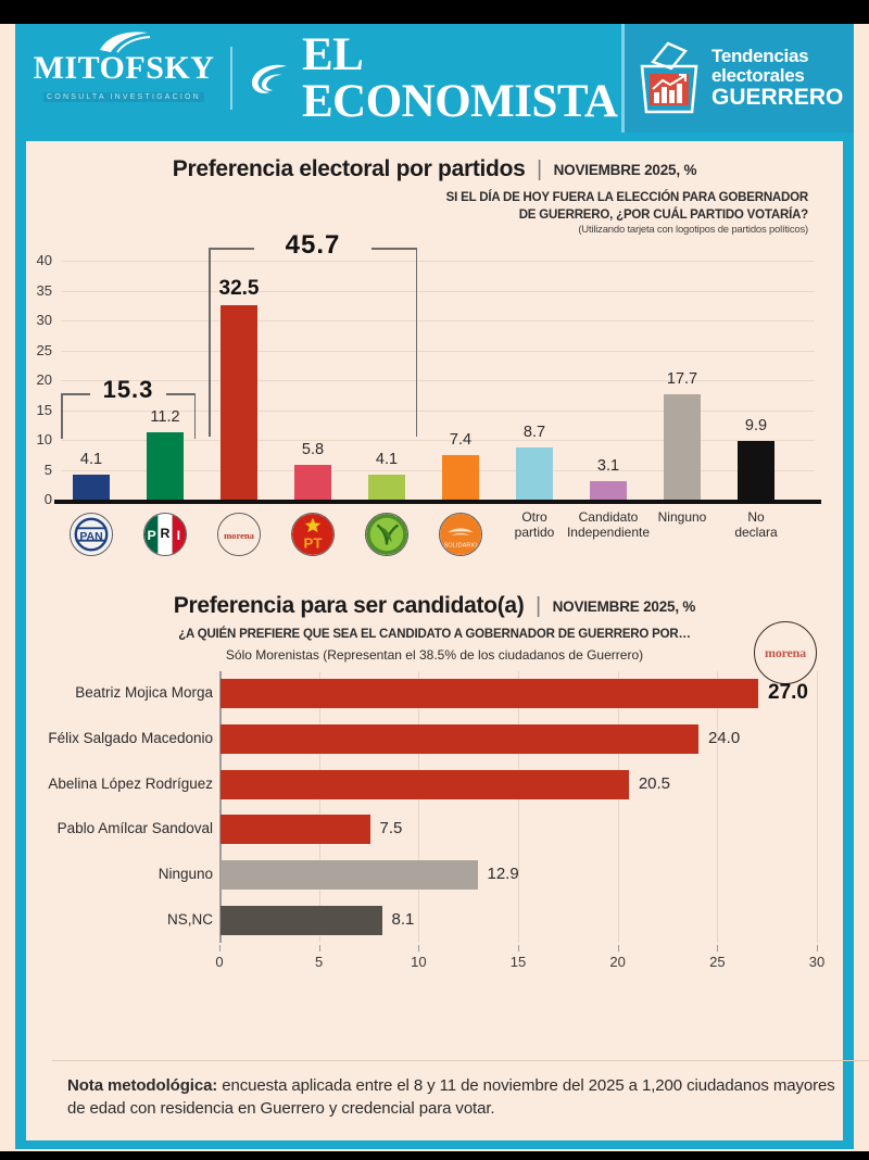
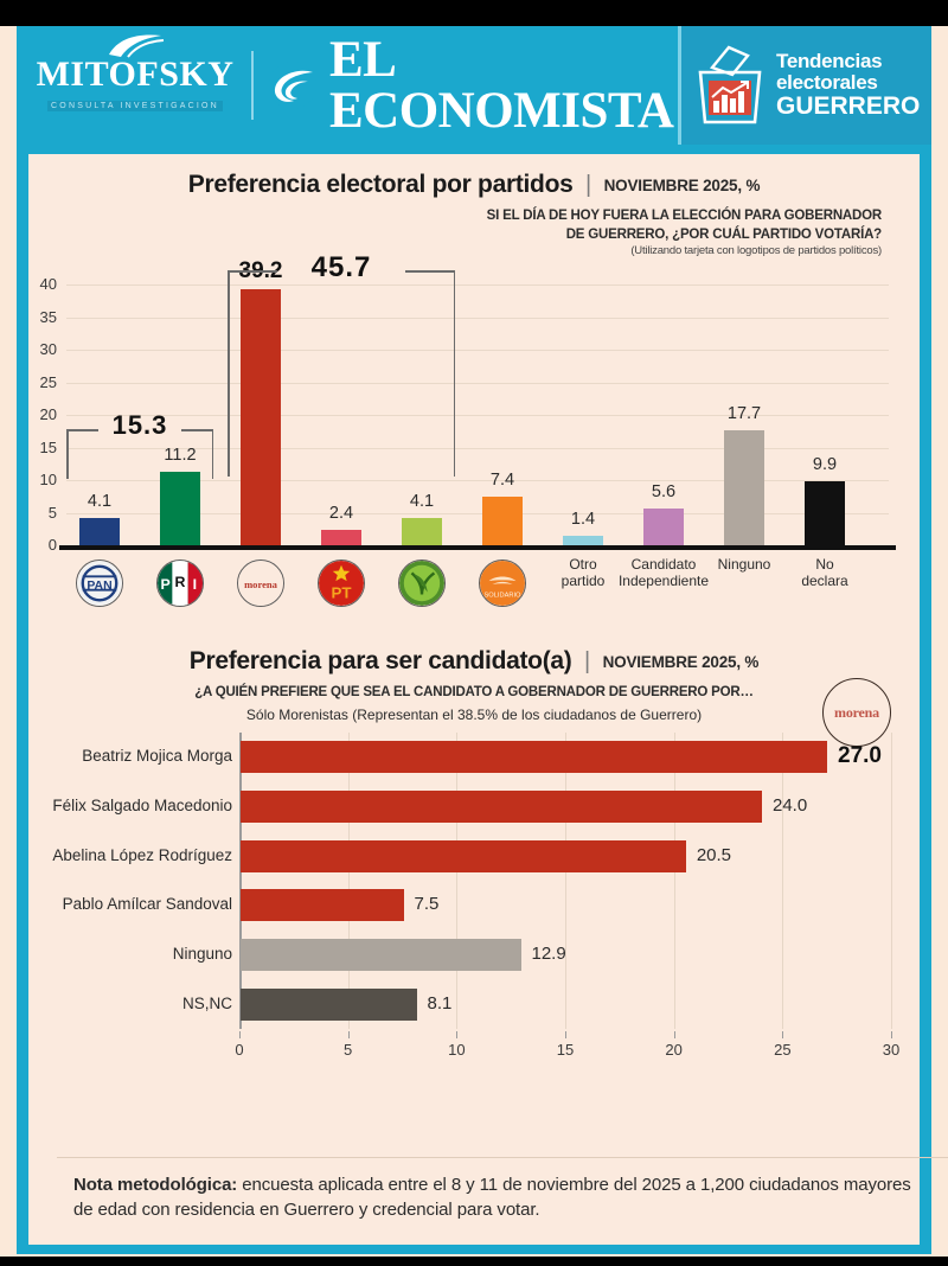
Preferencia electoral por partidos/morena: 32.5 -> 39.2
Preferencia electoral por partidos/PT: 5.8 -> 2.4
Preferencia electoral por partidos/Otro partido: 8.7 -> 1.4
Preferencia electoral por partidos/Candidato Independiente: 3.1 -> 5.6
